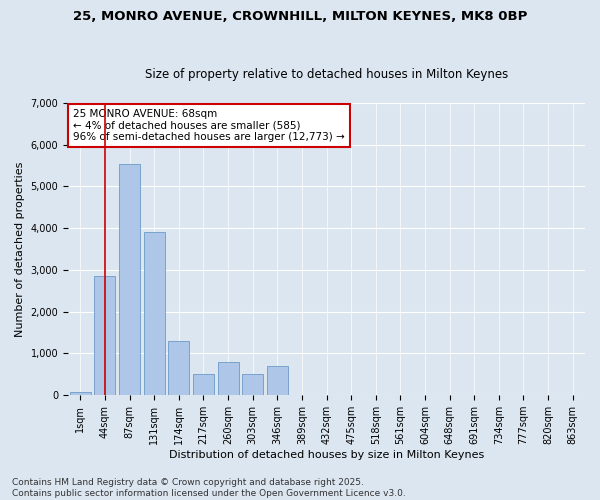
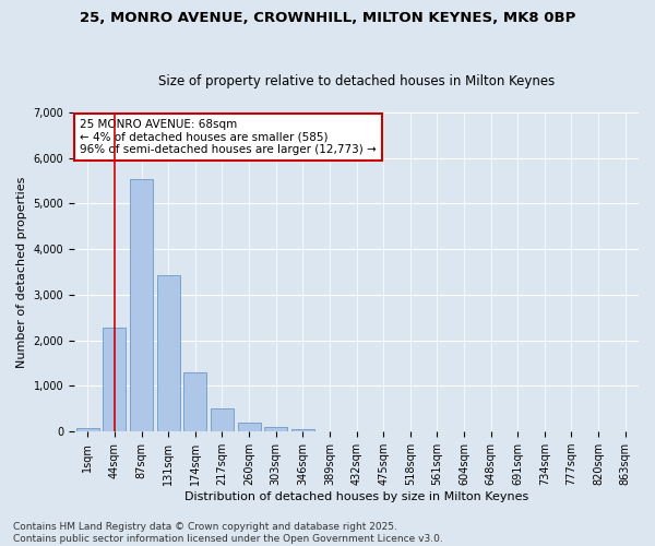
44sqm: 2,850 -> 2,280
131sqm: 3,900 -> 3,440
260sqm: 800 -> 190
303sqm: 500 -> 100
346sqm: 700 -> 60
